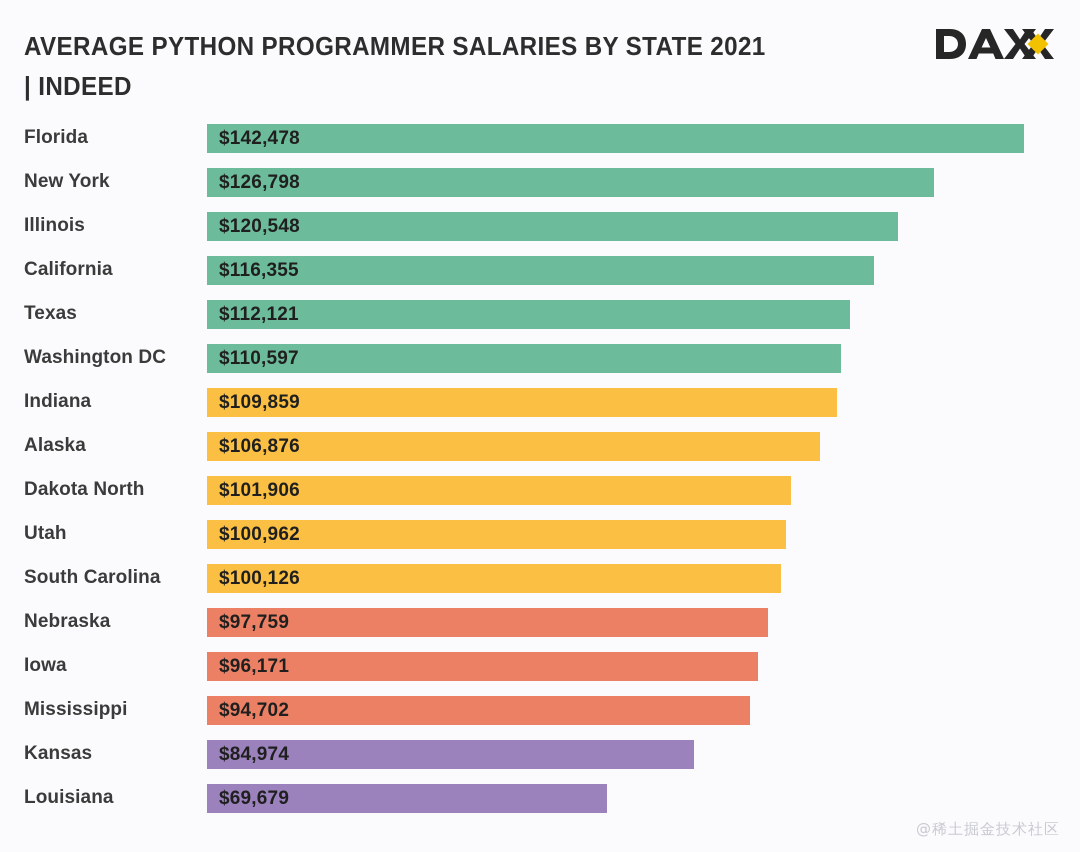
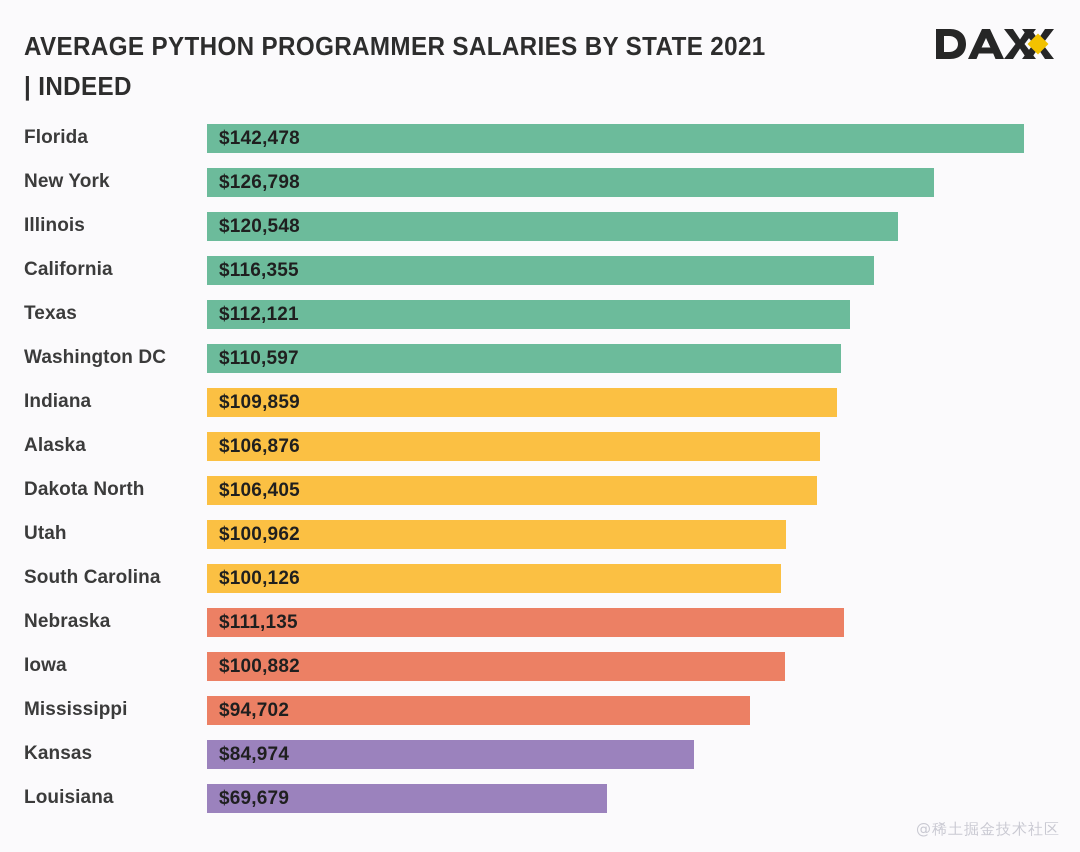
Dakota North: $101,906 -> $106,405
Nebraska: $97,759 -> $111,135
Iowa: $96,171 -> $100,882
